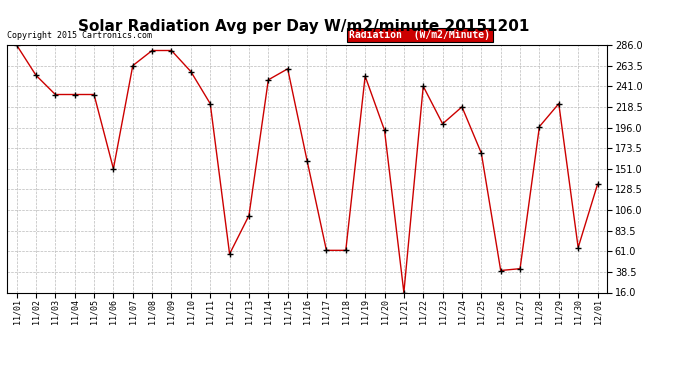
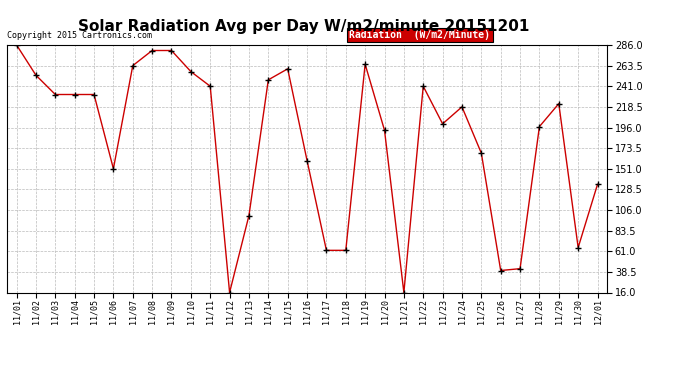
11/11: 222 -> 241
11/12: 58 -> 16
11/19: 252 -> 265
